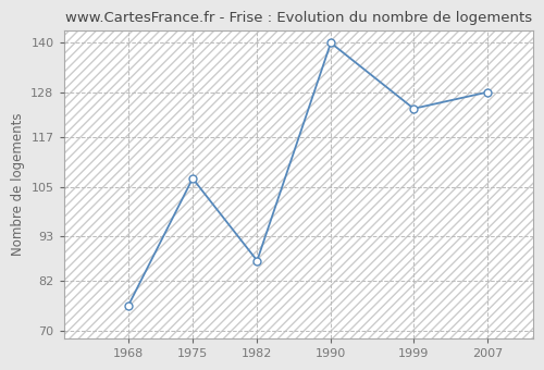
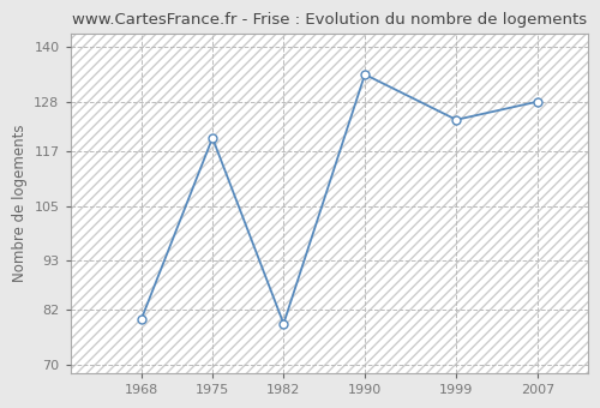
1968: 76 -> 80
1975: 107 -> 120
1982: 87 -> 79
1990: 140 -> 134
